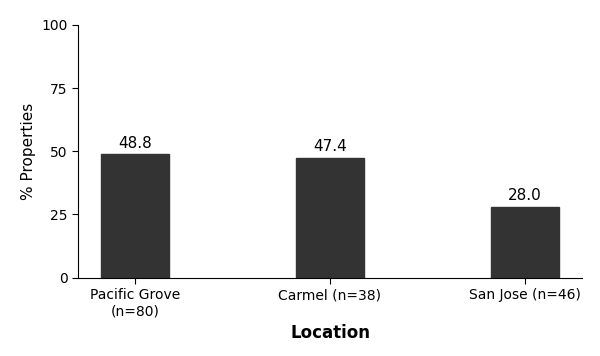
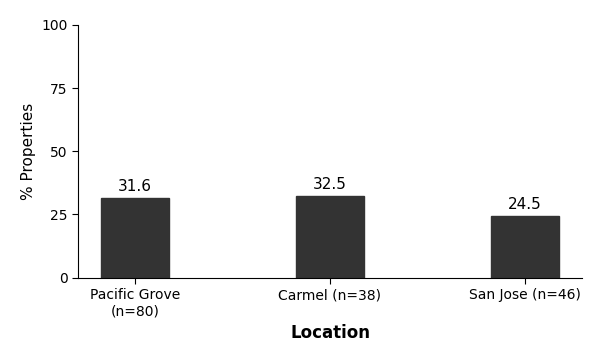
Pacific Grove (n=80): 48.8 -> 31.6
Carmel (n=38): 47.4 -> 32.5
San Jose (n=46): 28.0 -> 24.5
